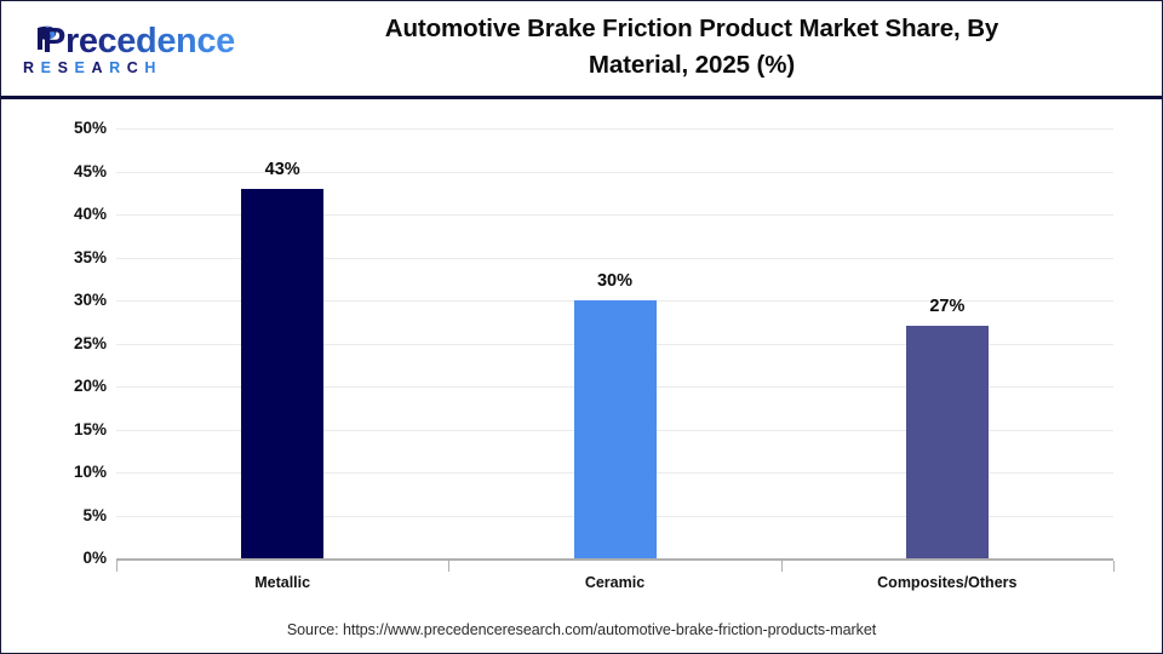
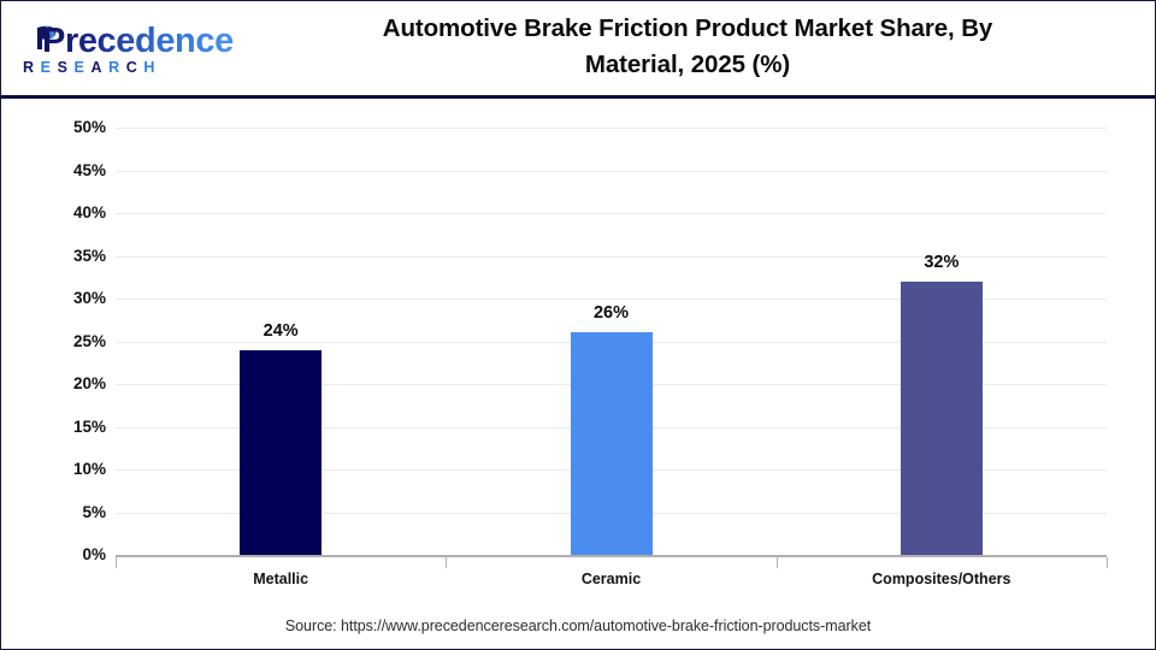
Metallic: 43% -> 24%
Ceramic: 30% -> 26%
Composites/Others: 27% -> 32%
